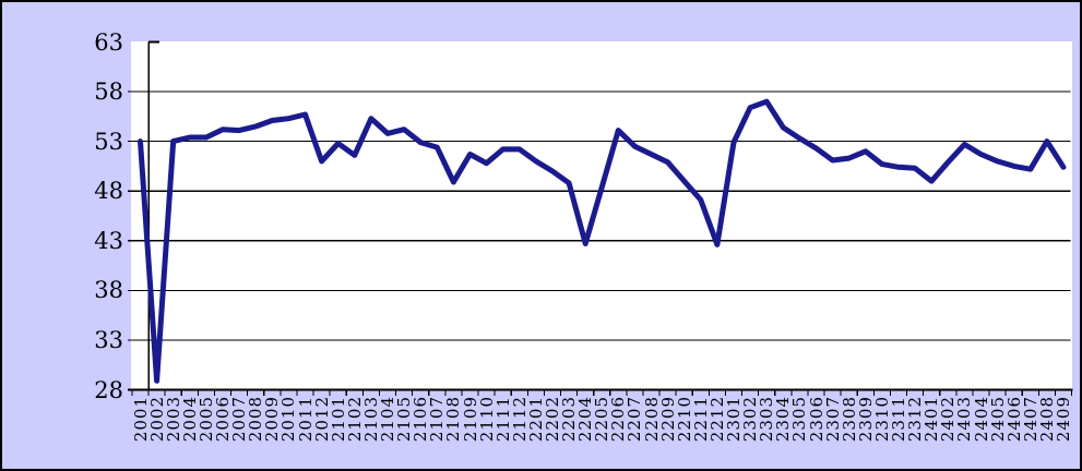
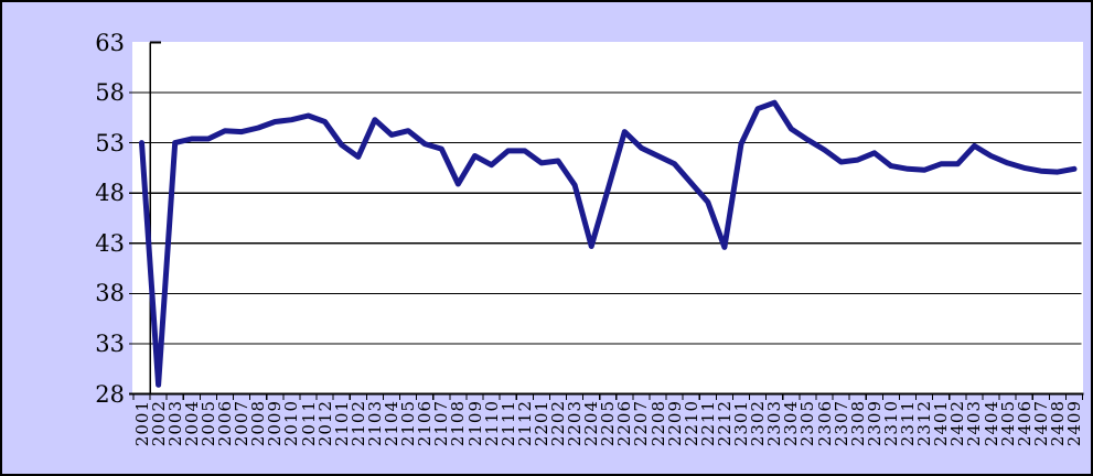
2012: 51 -> 55
2202: 50 -> 51
2401: 49 -> 51
2408: 53 -> 50
